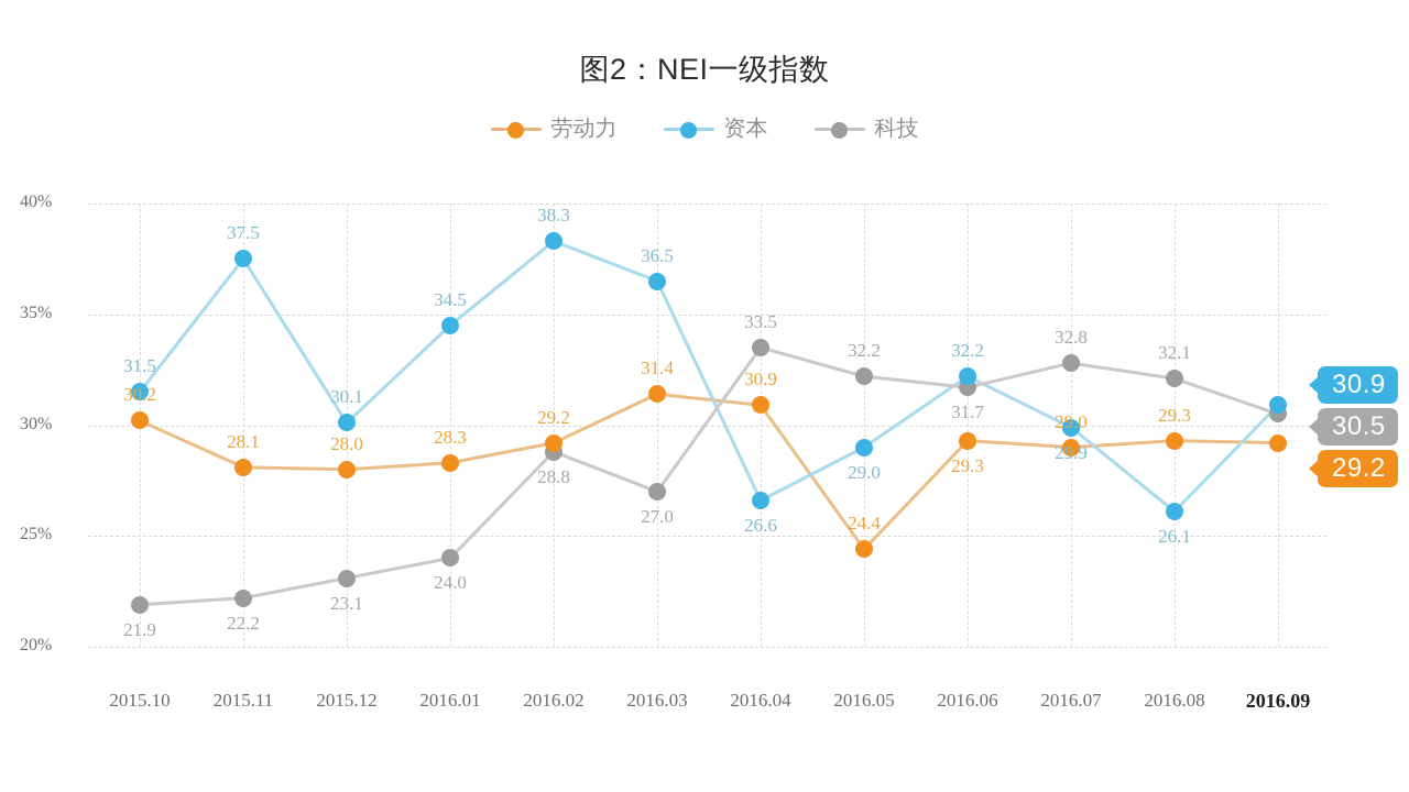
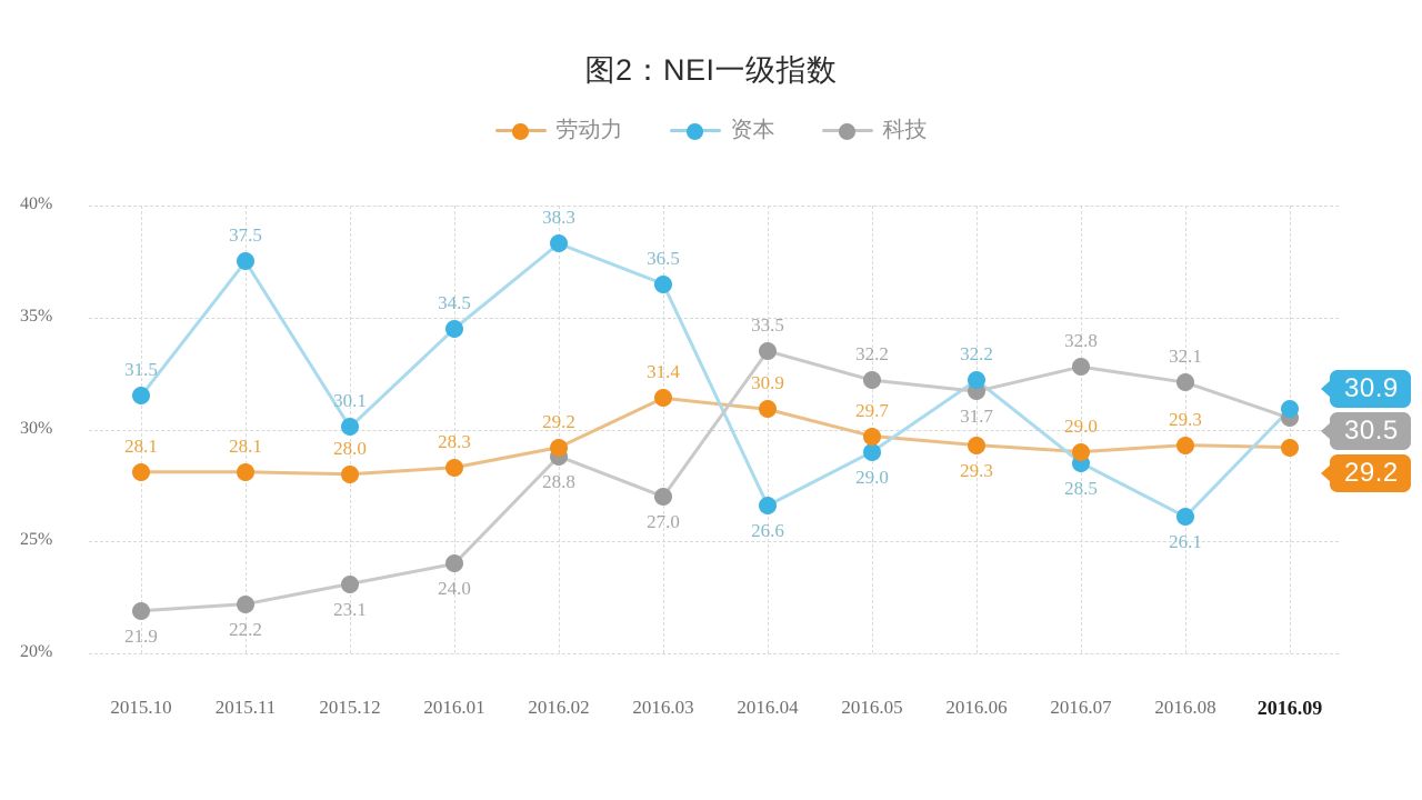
劳动力/2015.10: 30.2 -> 28.1
劳动力/2016.05: 24.4 -> 29.7
资本/2016.07: 29.9 -> 28.5
